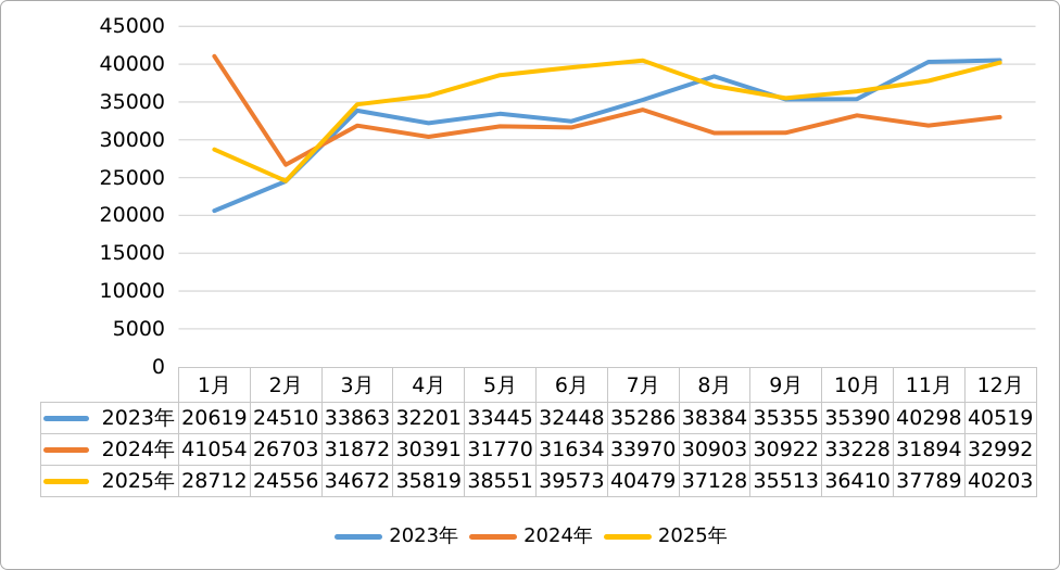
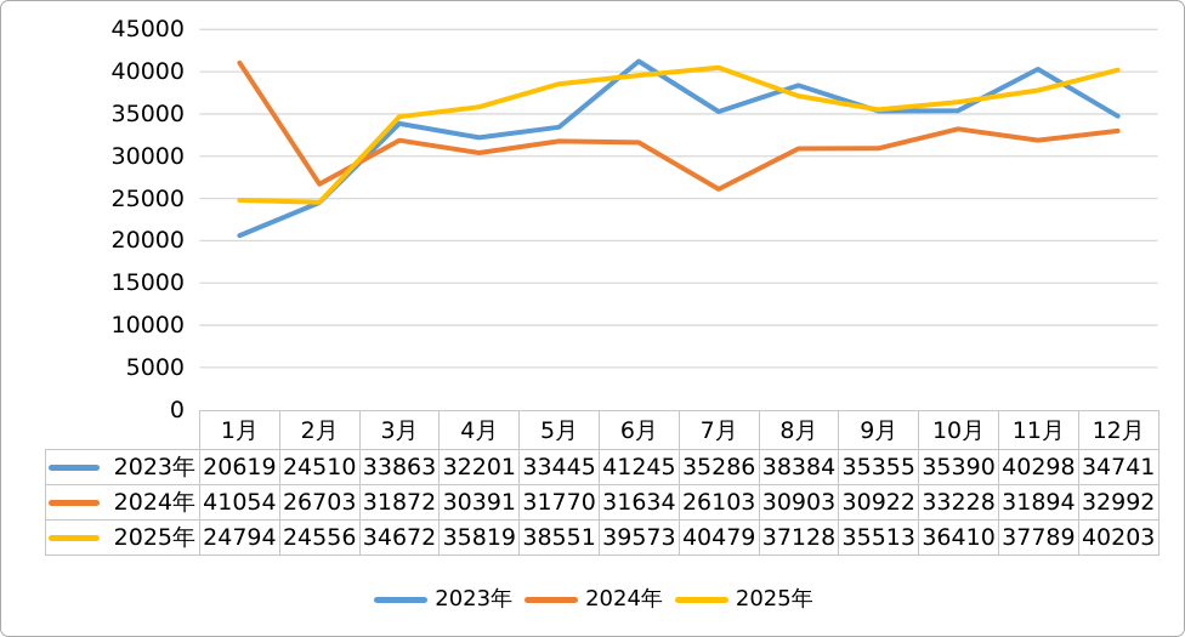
2025年/1月: 28712 -> 24794
2023年/6月: 32448 -> 41245
2024年/7月: 33970 -> 26103
2023年/12月: 40519 -> 34741
